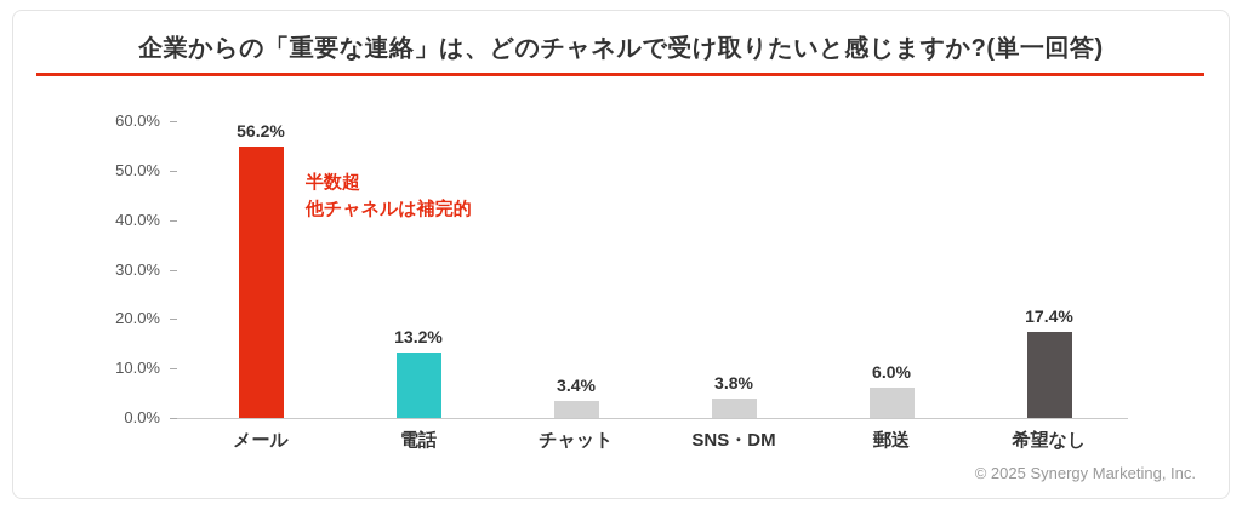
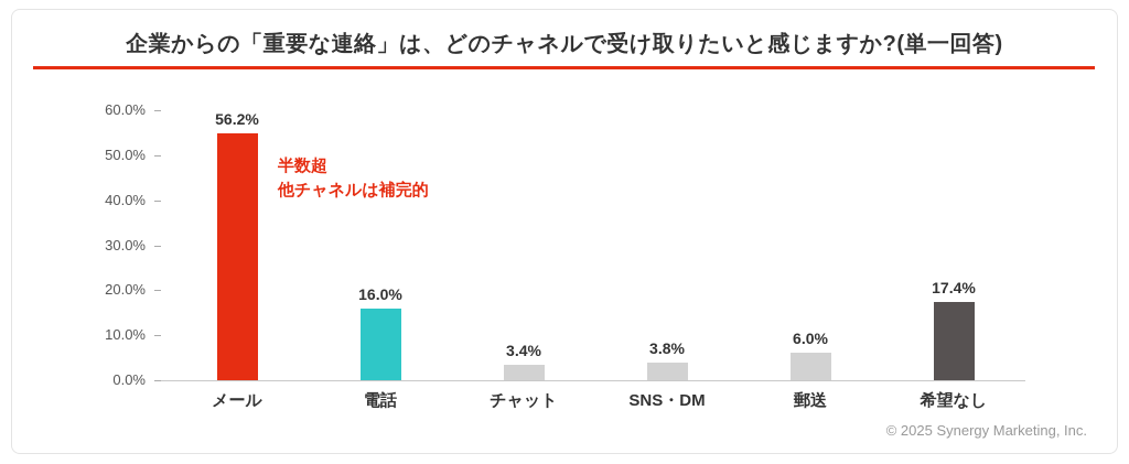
電話: 13.2% -> 16.0%
